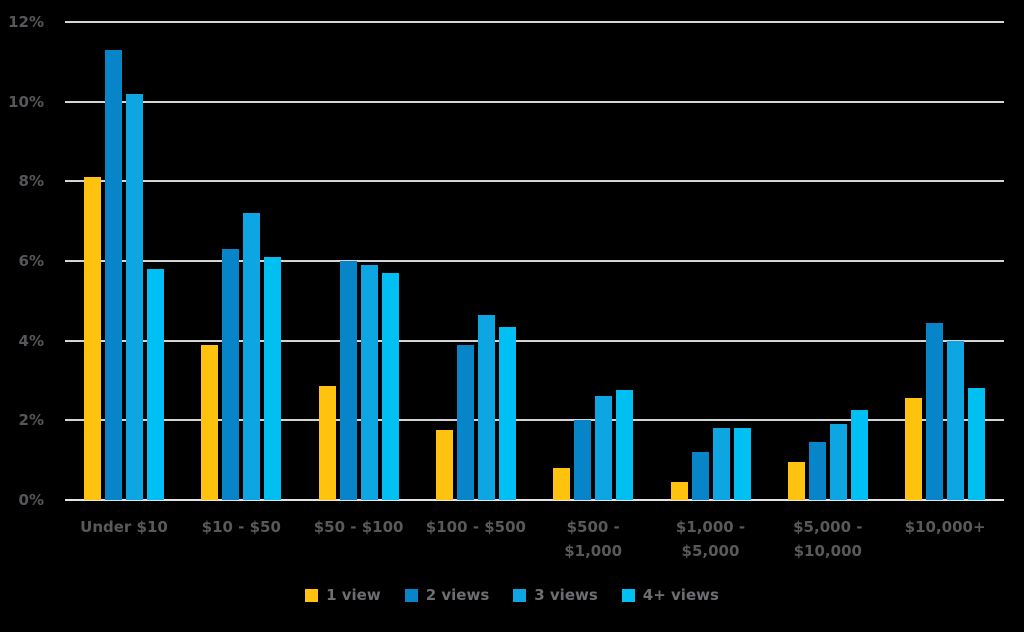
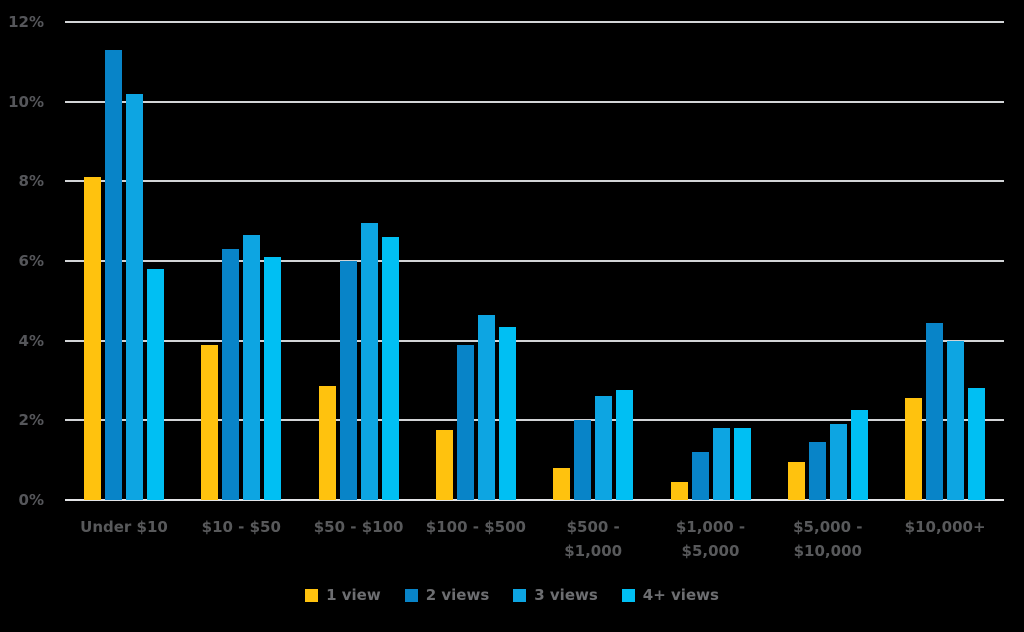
3 views/$10 - $50: 7.2% -> 6.7%
3 views/$50 - $100: 5.9% -> 7.0%
4+ views/$50 - $100: 5.7% -> 6.6%
